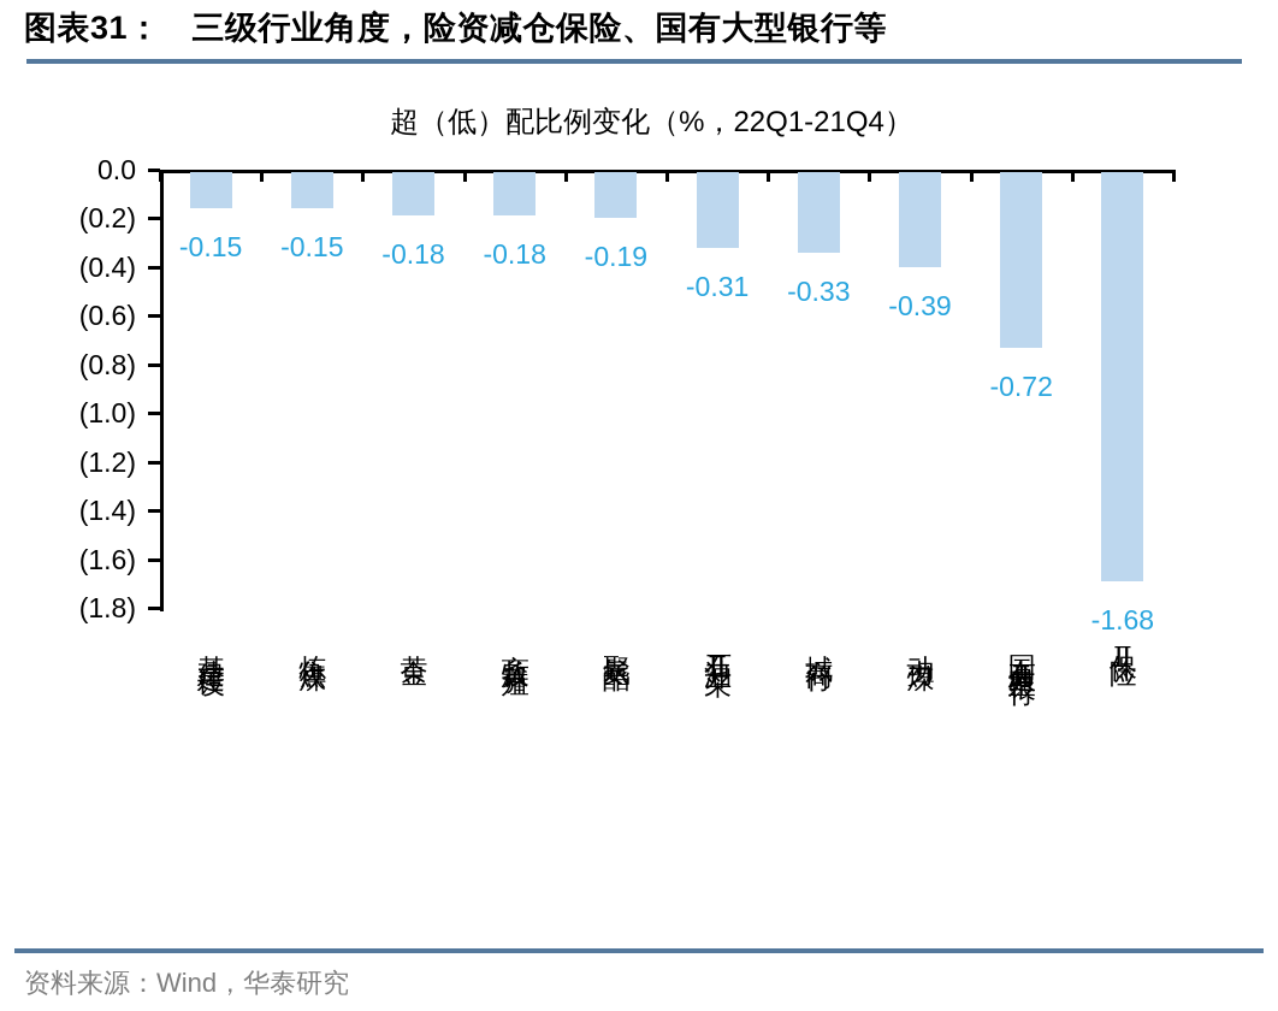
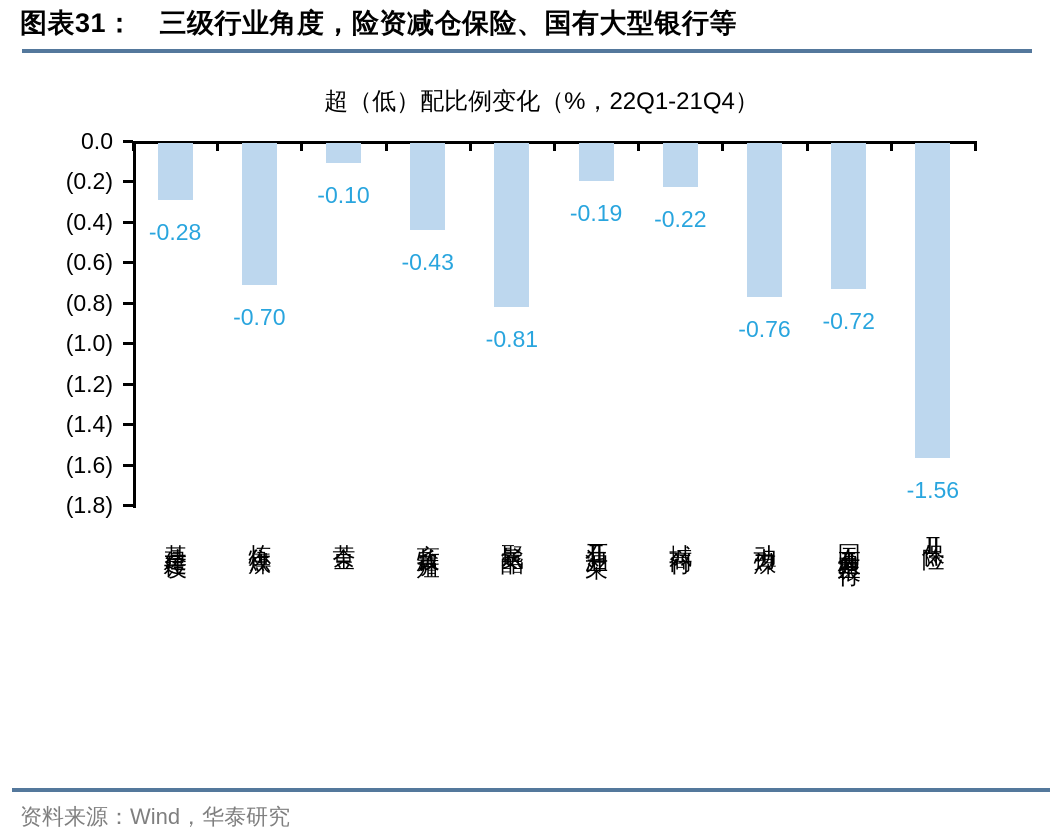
基建建设: -0.15 -> -0.28
炼焦煤: -0.15 -> -0.70
黄金: -0.18 -> -0.10
畜牧养殖: -0.18 -> -0.43
聚氨酯: -0.19 -> -0.81
石油开采Ⅱ: -0.31 -> -0.19
城商行: -0.33 -> -0.22
动力煤: -0.39 -> -0.76
保险Ⅱ: -1.68 -> -1.56
